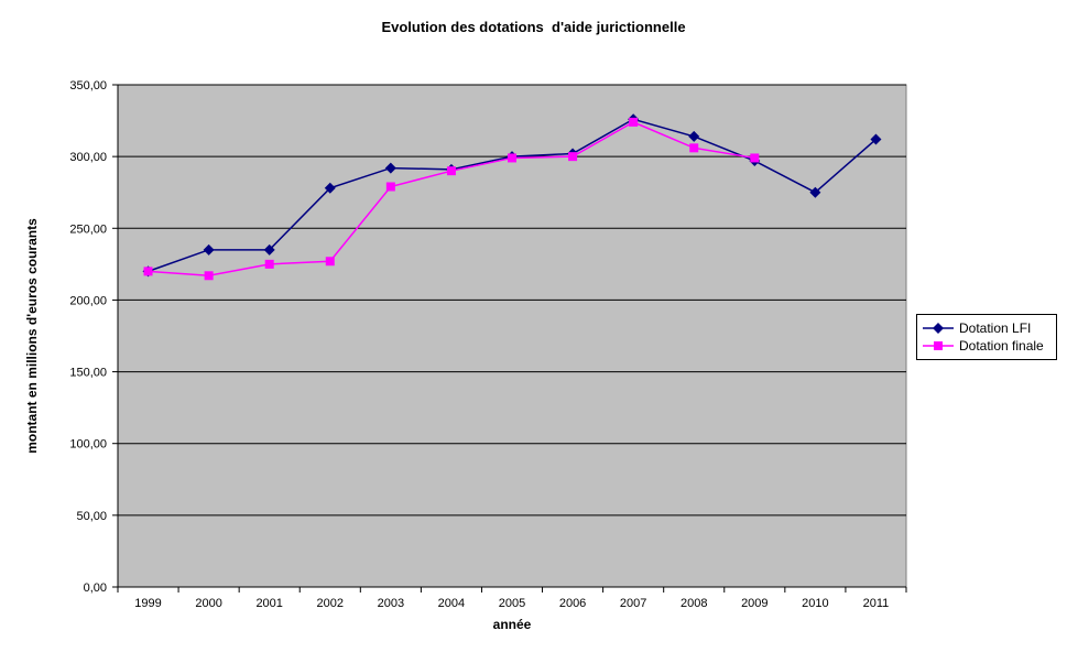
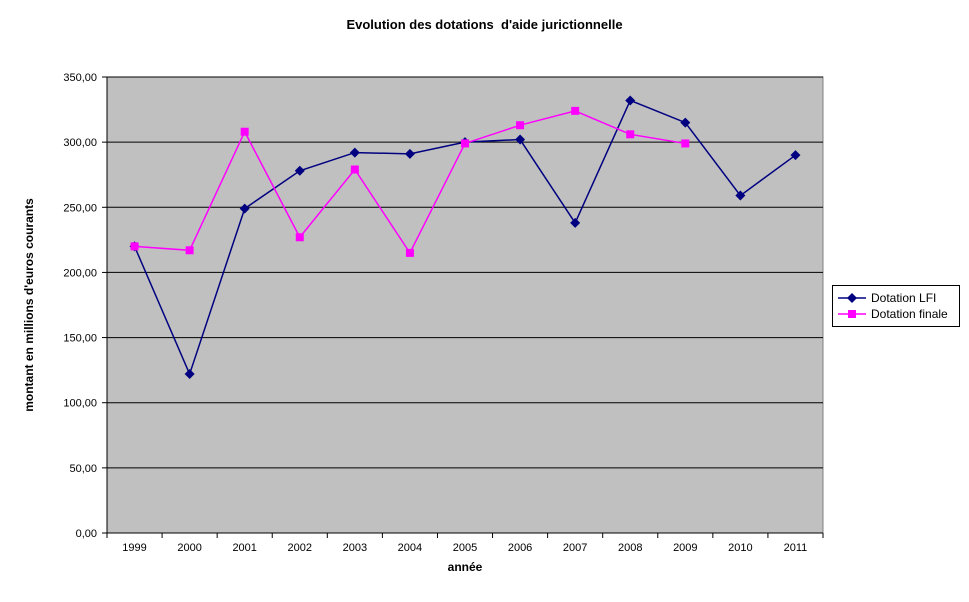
Dotation LFI/2000: 235 -> 122
Dotation LFI/2001: 235 -> 249
Dotation finale/2001: 225 -> 308
Dotation finale/2004: 290 -> 215
Dotation finale/2006: 300 -> 313
Dotation LFI/2007: 326 -> 238
Dotation LFI/2008: 314 -> 332
Dotation LFI/2009: 297 -> 315
Dotation LFI/2010: 275 -> 259
Dotation LFI/2011: 312 -> 290
